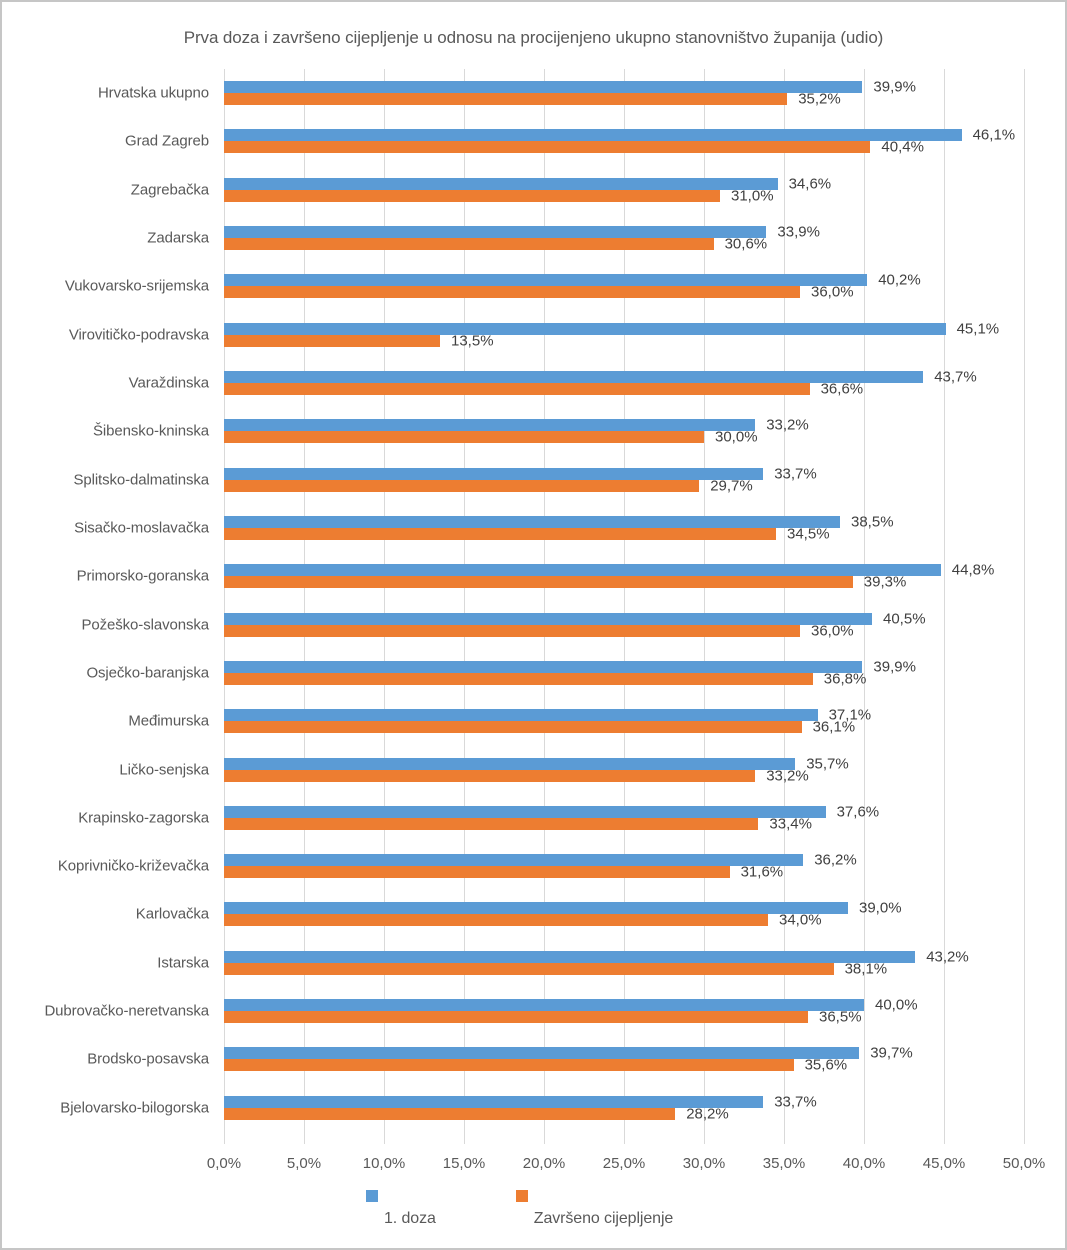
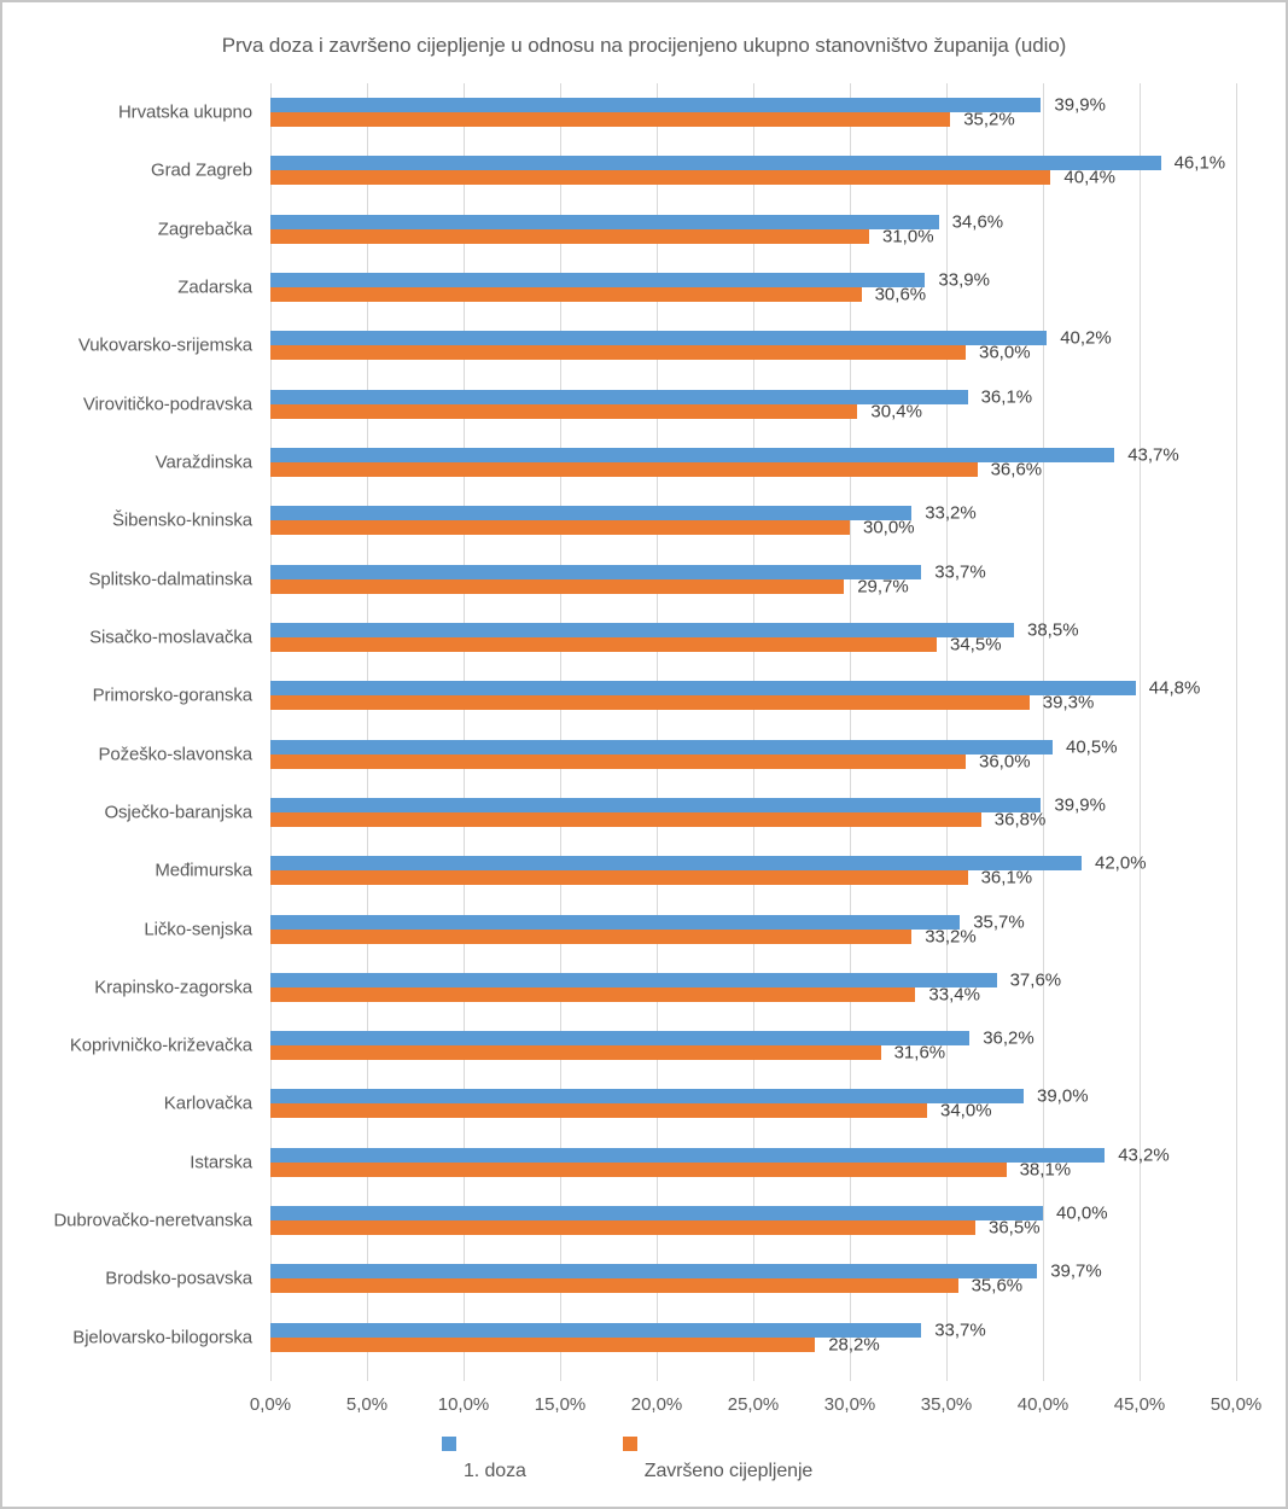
1. doza/Virovitičko-podravska: 45,1% -> 36,1%
Završeno cijepljenje/Virovitičko-podravska: 13,5% -> 30,4%
1. doza/Međimurska: 37,1% -> 42,0%
